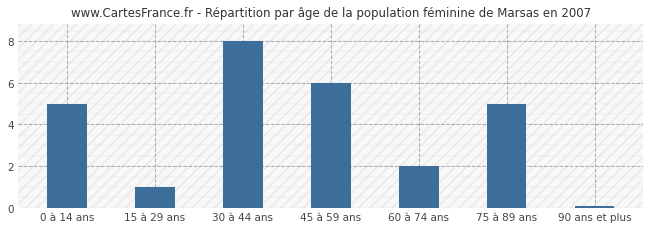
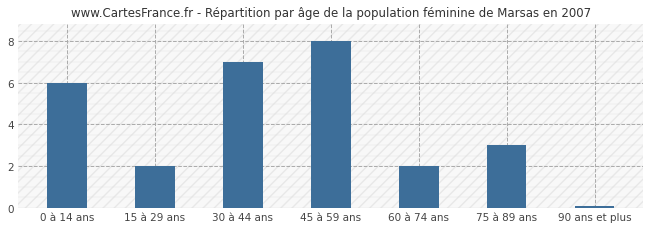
0 à 14 ans: 5.0 -> 6.0
15 à 29 ans: 1.0 -> 2.0
30 à 44 ans: 8.0 -> 7.0
45 à 59 ans: 6.0 -> 8.0
75 à 89 ans: 5.0 -> 3.0
